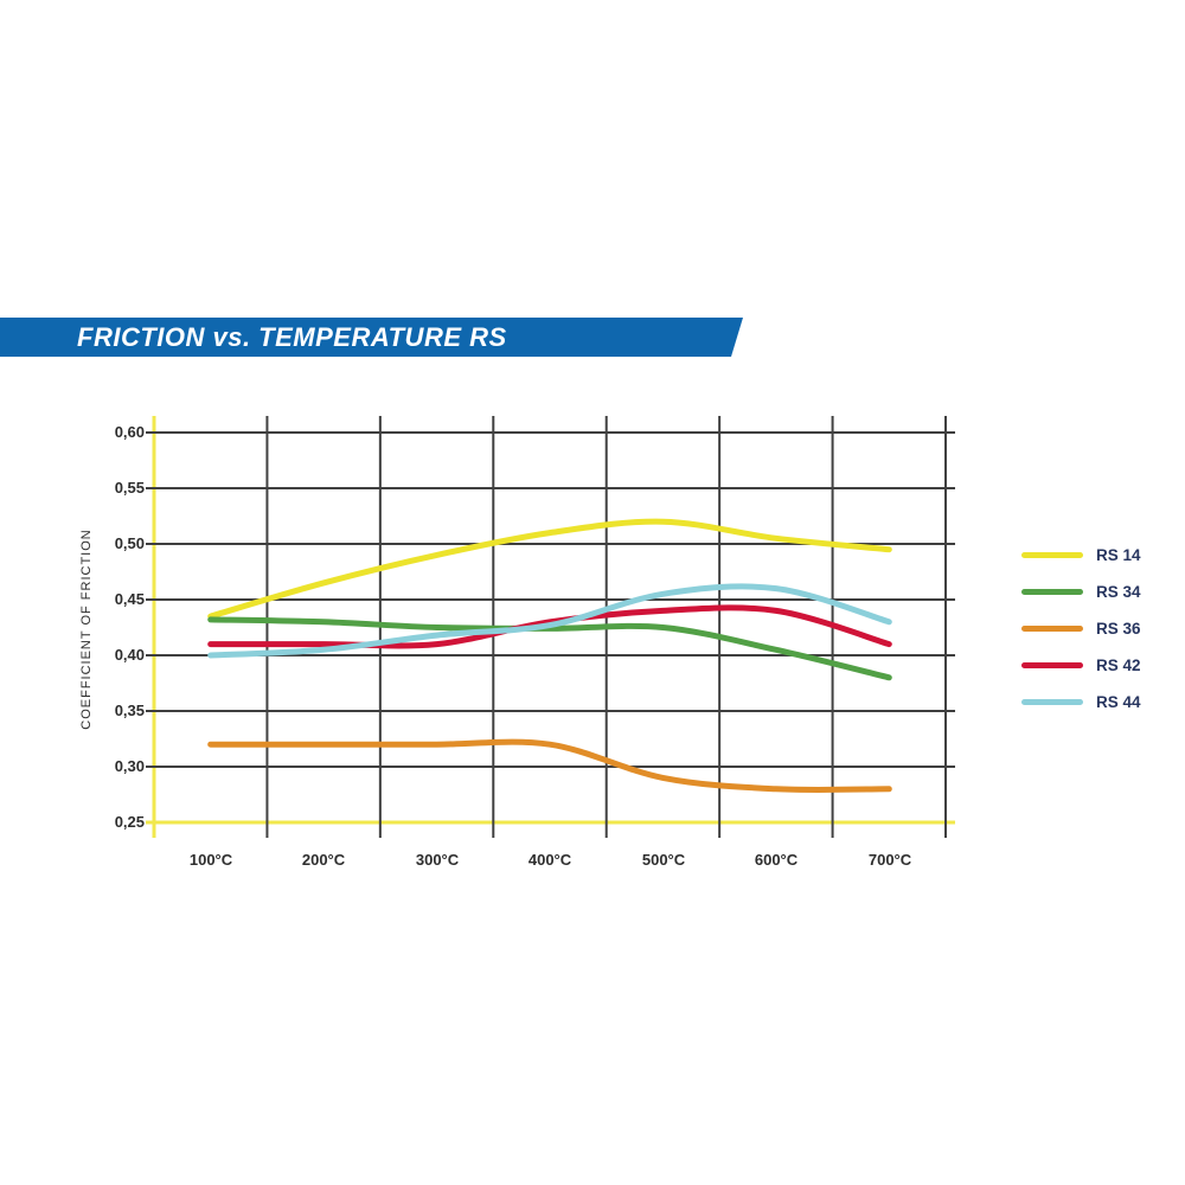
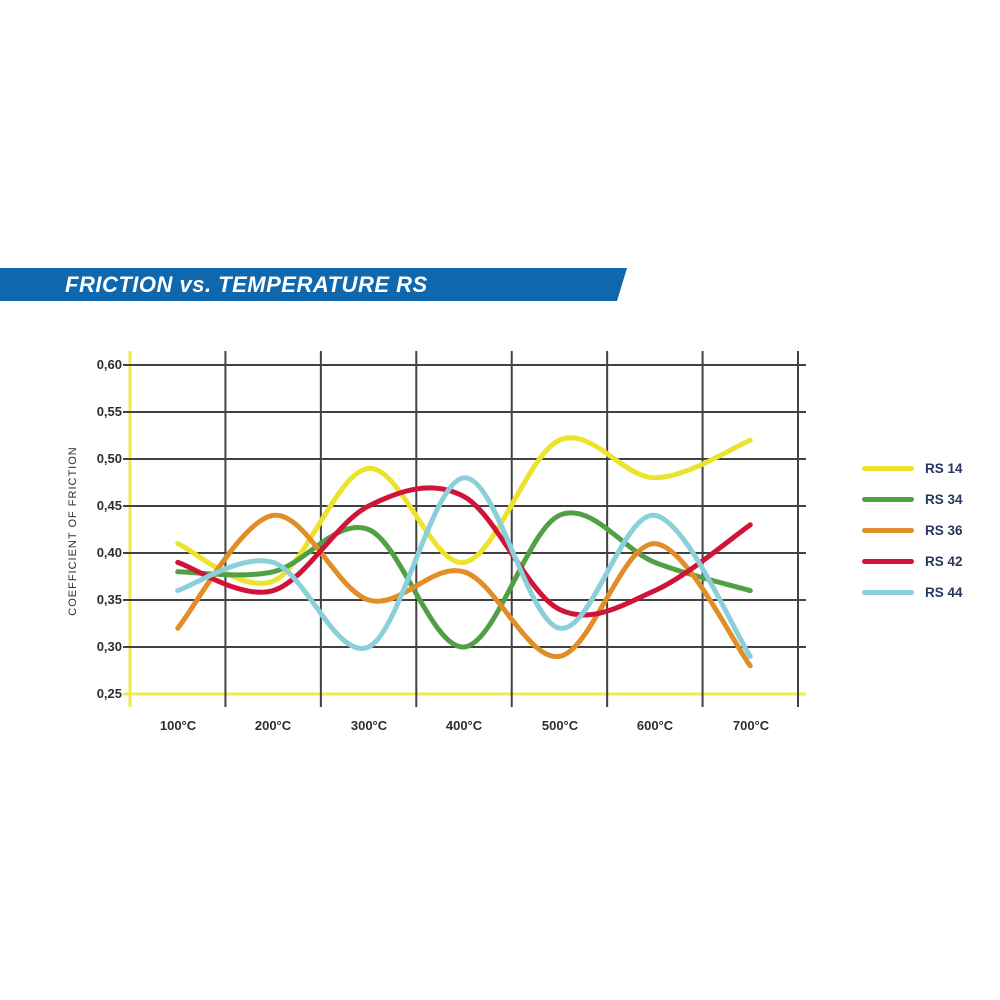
RS 14/100°C: 0,43 -> 0,41
RS 34/100°C: 0,43 -> 0,38
RS 42/100°C: 0,41 -> 0,39
RS 44/100°C: 0,40 -> 0,36
RS 14/200°C: 0,47 -> 0,37
RS 34/200°C: 0,43 -> 0,38
RS 36/200°C: 0,32 -> 0,44
RS 42/200°C: 0,41 -> 0,36
RS 44/200°C: 0,41 -> 0,39
RS 36/300°C: 0,32 -> 0,35
RS 42/300°C: 0,41 -> 0,45
RS 44/300°C: 0,42 -> 0,30
RS 14/400°C: 0,51 -> 0,39
RS 34/400°C: 0,42 -> 0,30
RS 36/400°C: 0,32 -> 0,38
RS 42/400°C: 0,43 -> 0,46
RS 44/400°C: 0,43 -> 0,48
RS 34/500°C: 0,42 -> 0,44
RS 42/500°C: 0,44 -> 0,34
RS 44/500°C: 0,46 -> 0,32
RS 14/600°C: 0,51 -> 0,48
RS 34/600°C: 0,41 -> 0,39
RS 36/600°C: 0,28 -> 0,41
RS 42/600°C: 0,44 -> 0,36
RS 44/600°C: 0,46 -> 0,44
RS 14/700°C: 0,49 -> 0,52
RS 34/700°C: 0,38 -> 0,36
RS 42/700°C: 0,41 -> 0,43
RS 44/700°C: 0,43 -> 0,29
